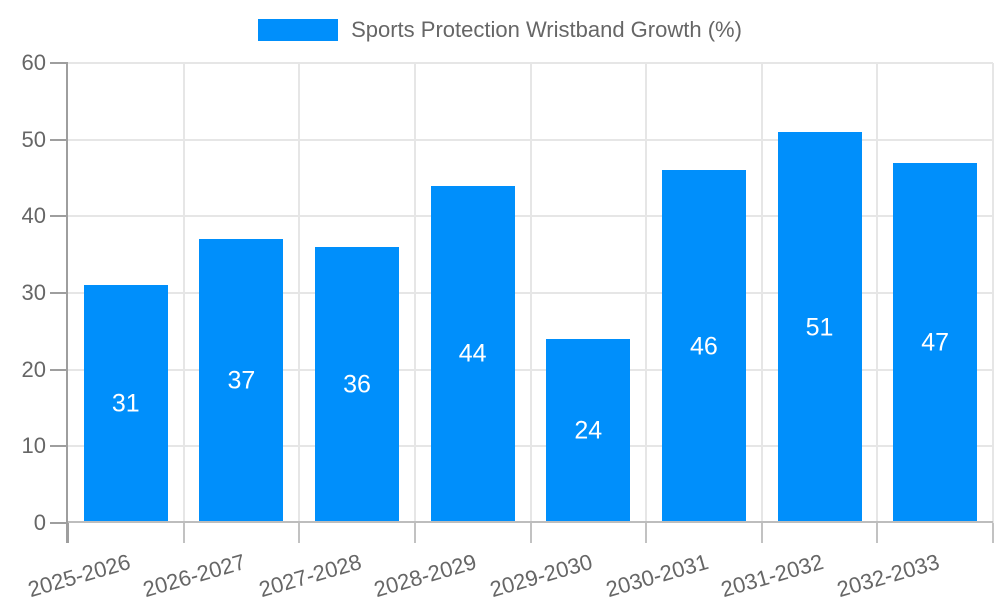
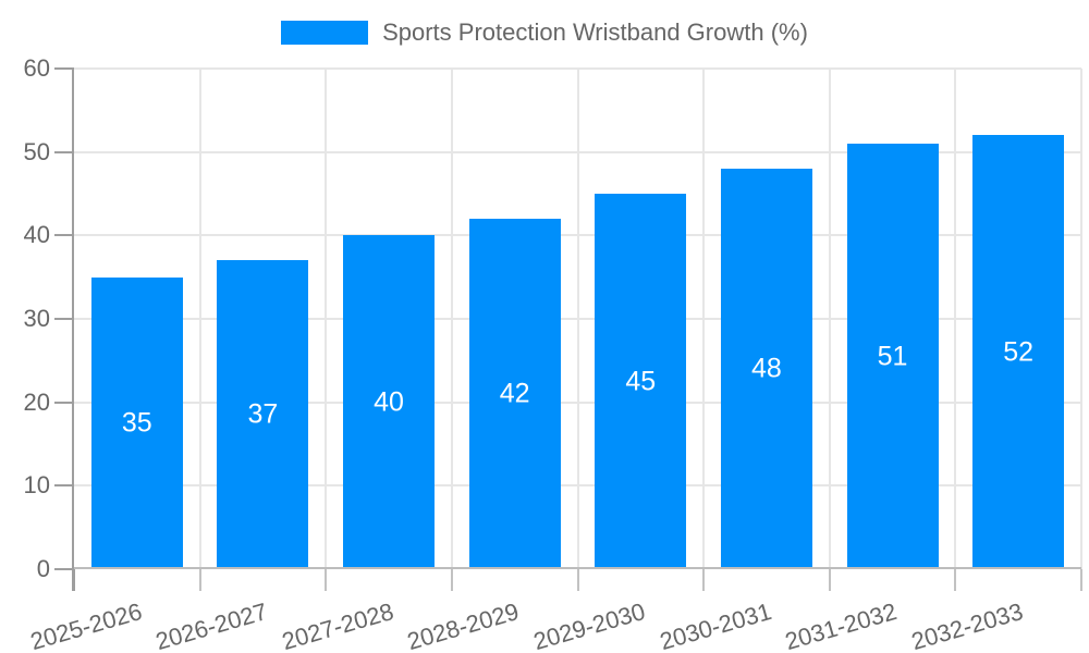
2025-2026: 31 -> 35
2027-2028: 36 -> 40
2028-2029: 44 -> 42
2029-2030: 24 -> 45
2030-2031: 46 -> 48
2032-2033: 47 -> 52
